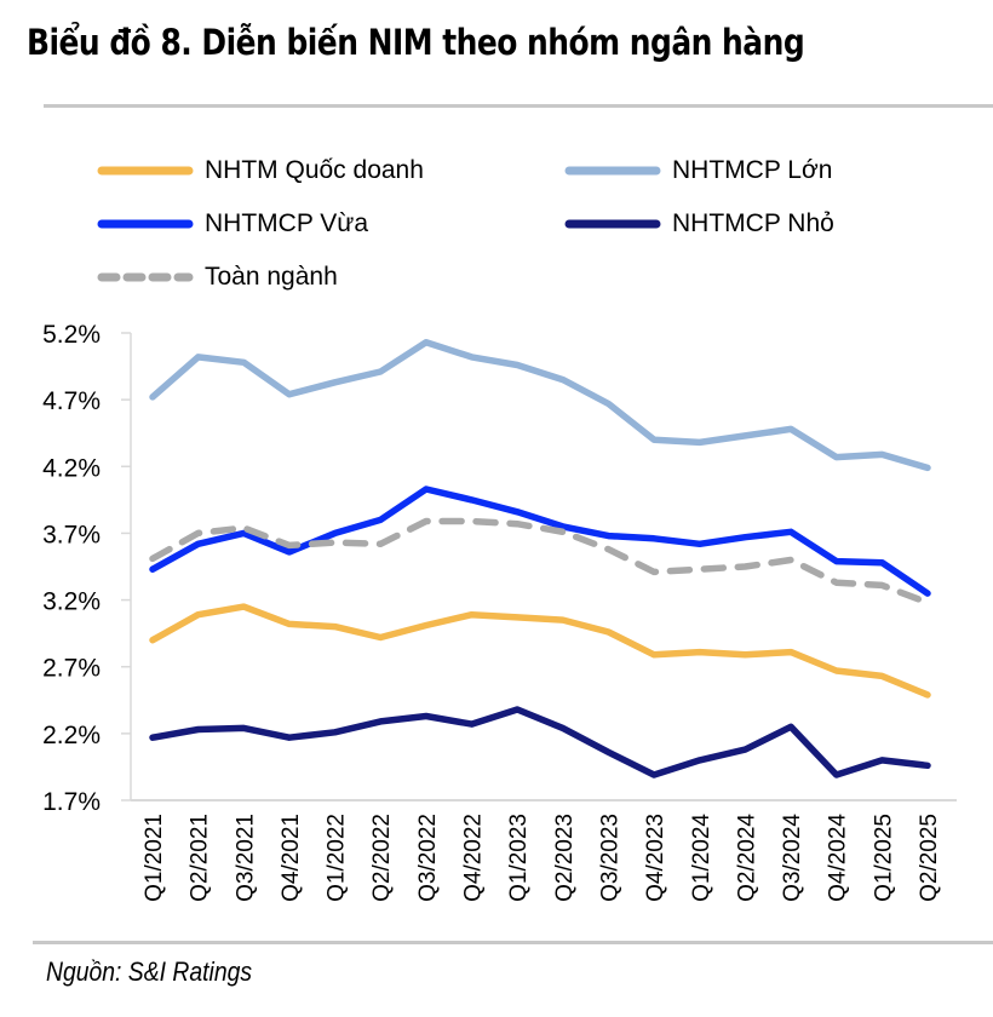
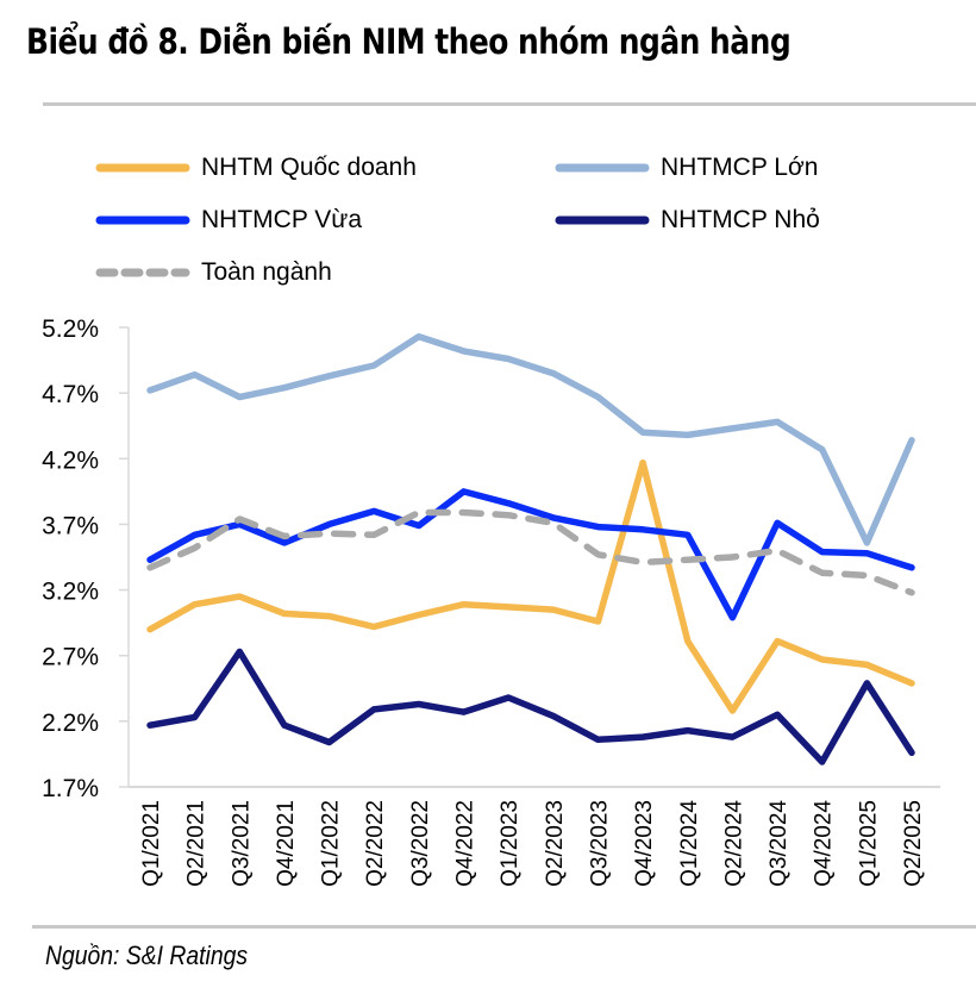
Toàn ngành/Q1/2021: 3.51% -> 3.37%
NHTMCP Lớn/Q2/2021: 5.02% -> 4.84%
Toàn ngành/Q2/2021: 3.70% -> 3.52%
NHTMCP Lớn/Q3/2021: 4.98% -> 4.67%
NHTMCP Nhỏ/Q3/2021: 2.24% -> 2.73%
NHTMCP Nhỏ/Q1/2022: 2.21% -> 2.04%
NHTMCP Vừa/Q3/2022: 4.03% -> 3.69%
Toàn ngành/Q3/2023: 3.58% -> 3.47%
NHTM Quốc doanh/Q4/2023: 2.79% -> 4.17%
NHTMCP Nhỏ/Q4/2023: 1.89% -> 2.08%
NHTMCP Nhỏ/Q1/2024: 2.00% -> 2.13%
NHTM Quốc doanh/Q2/2024: 2.79% -> 2.28%
NHTMCP Vừa/Q2/2024: 3.67% -> 2.99%
NHTMCP Lớn/Q1/2025: 4.29% -> 3.56%
NHTMCP Nhỏ/Q1/2025: 2.00% -> 2.49%
NHTMCP Lớn/Q2/2025: 4.19% -> 4.34%
NHTMCP Vừa/Q2/2025: 3.25% -> 3.37%
